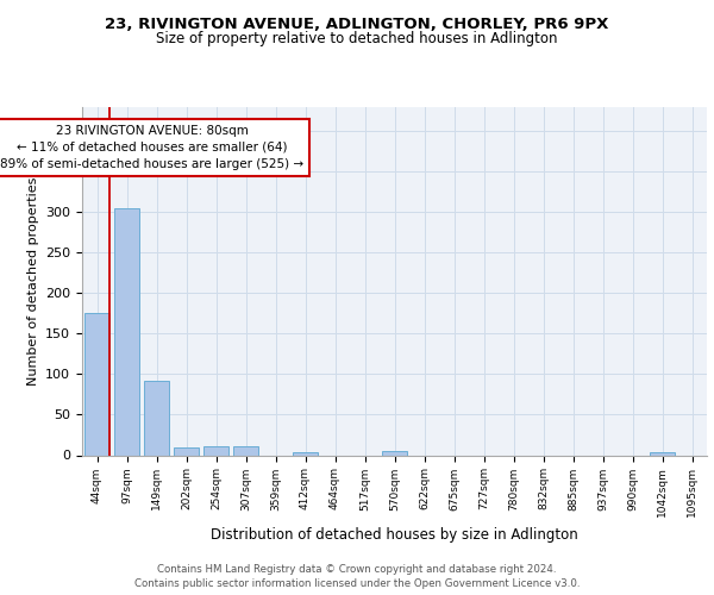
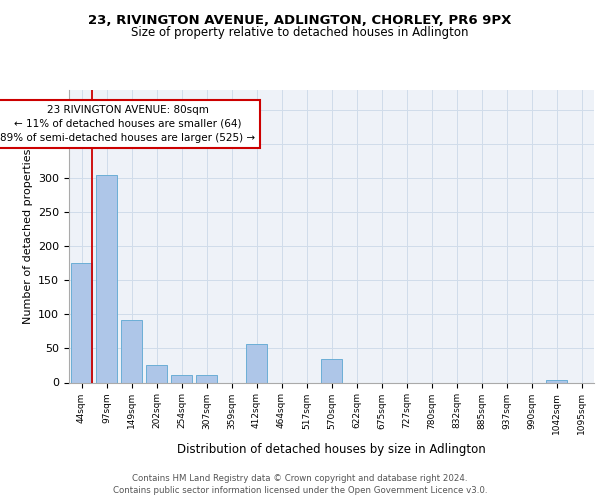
202sqm: 9 -> 26
412sqm: 4 -> 56
570sqm: 5 -> 34
